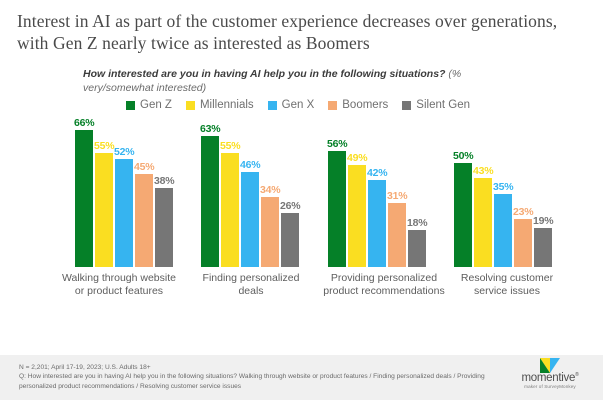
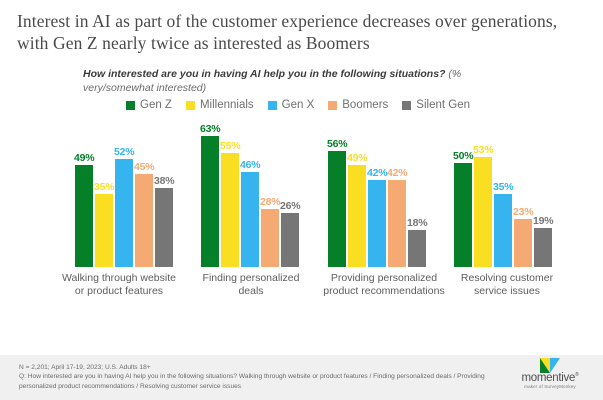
Gen Z/Walking through website or product features: 66% -> 49%
Millennials/Walking through website or product features: 55% -> 35%
Boomers/Finding personalized deals: 34% -> 28%
Boomers/Providing personalized product recommendations: 31% -> 42%
Millennials/Resolving customer service issues: 43% -> 53%
